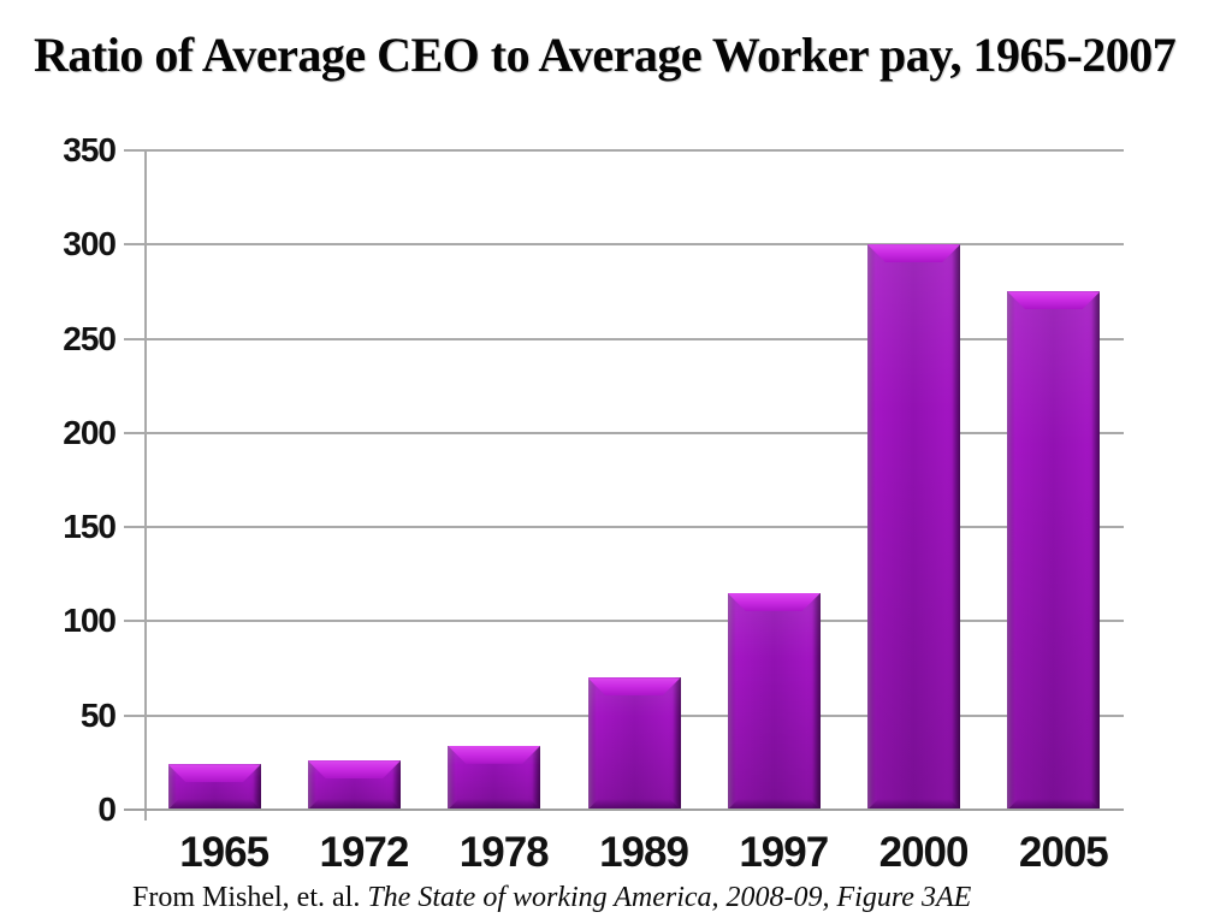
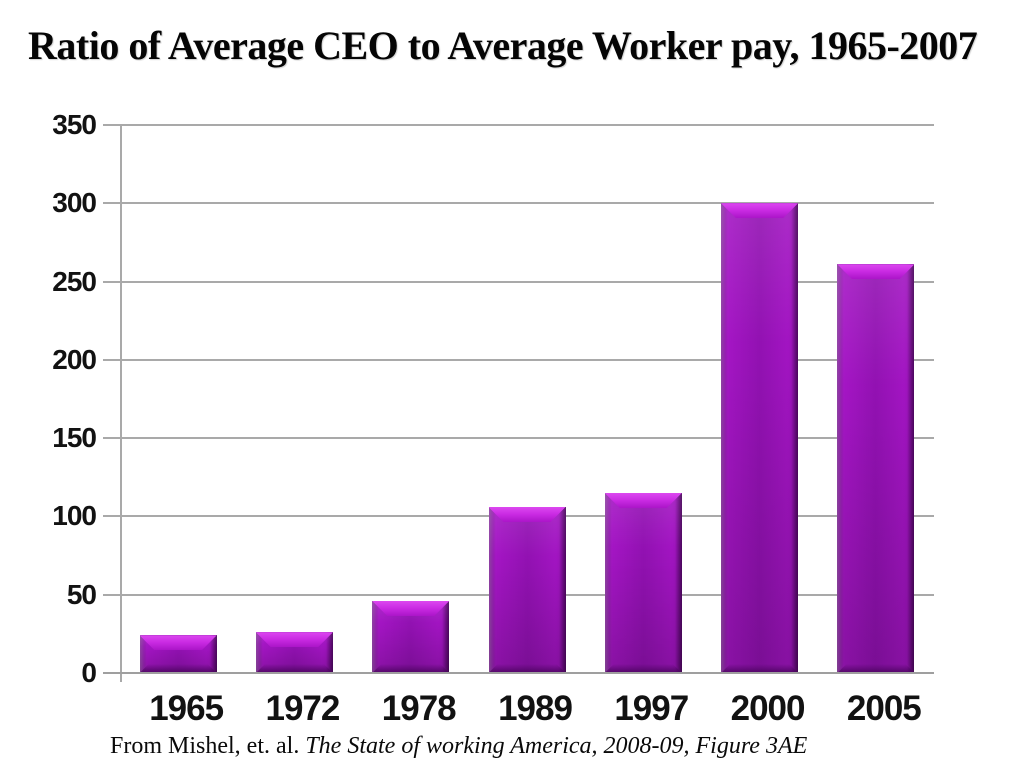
1978: 34 -> 46
1989: 70 -> 106
2005: 275 -> 261
